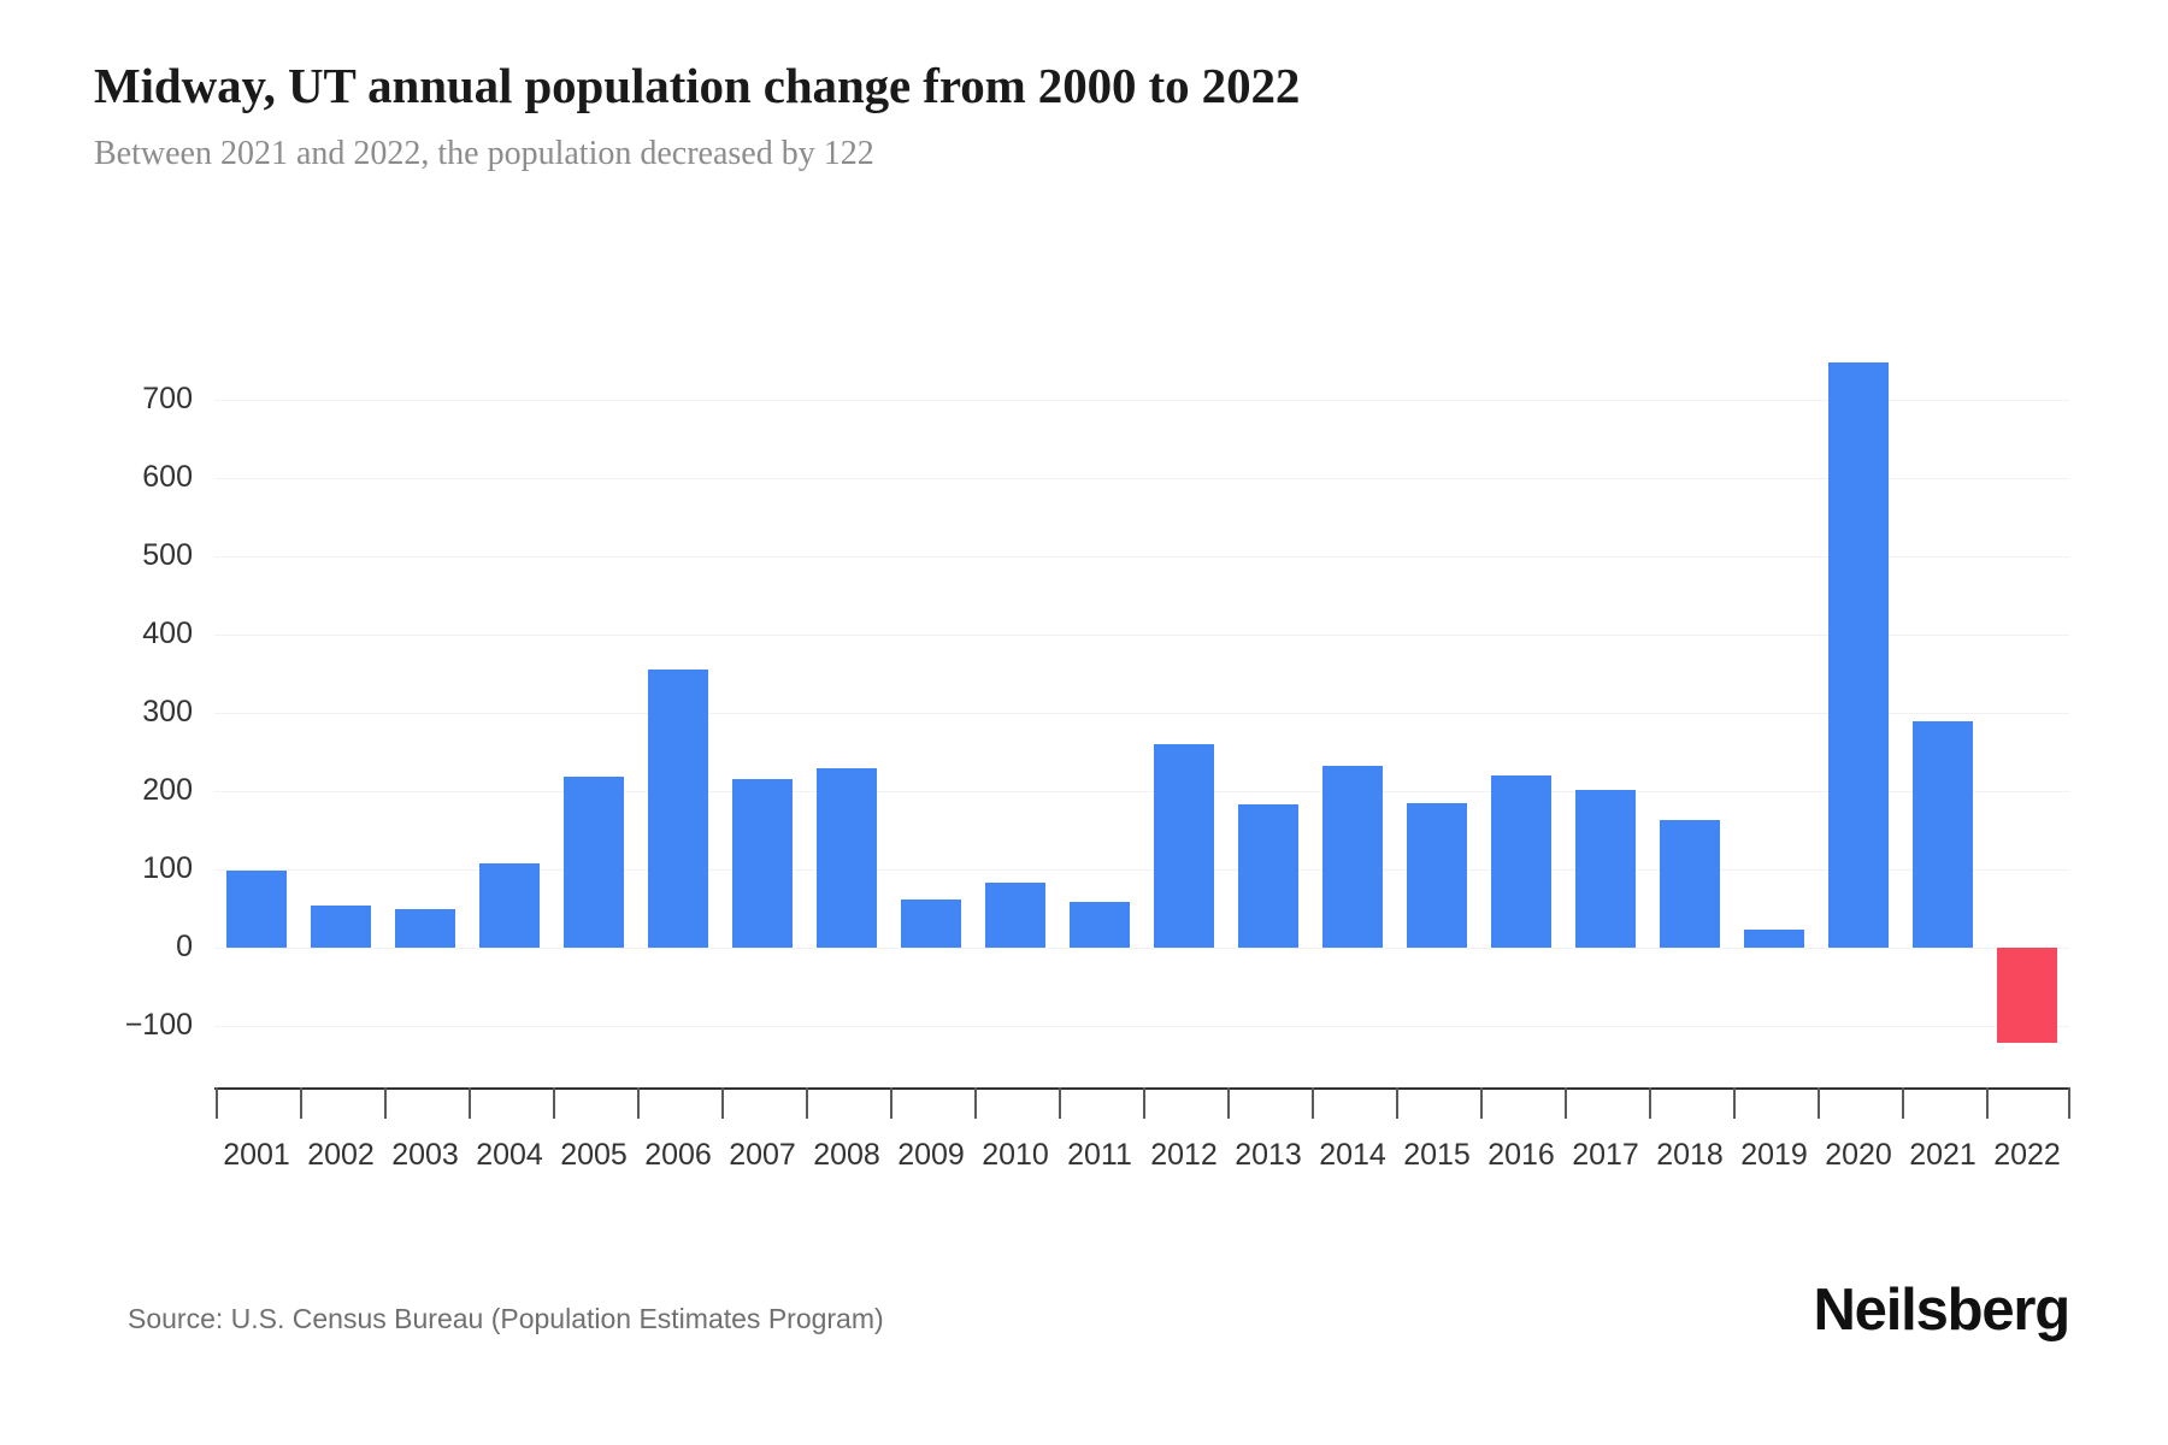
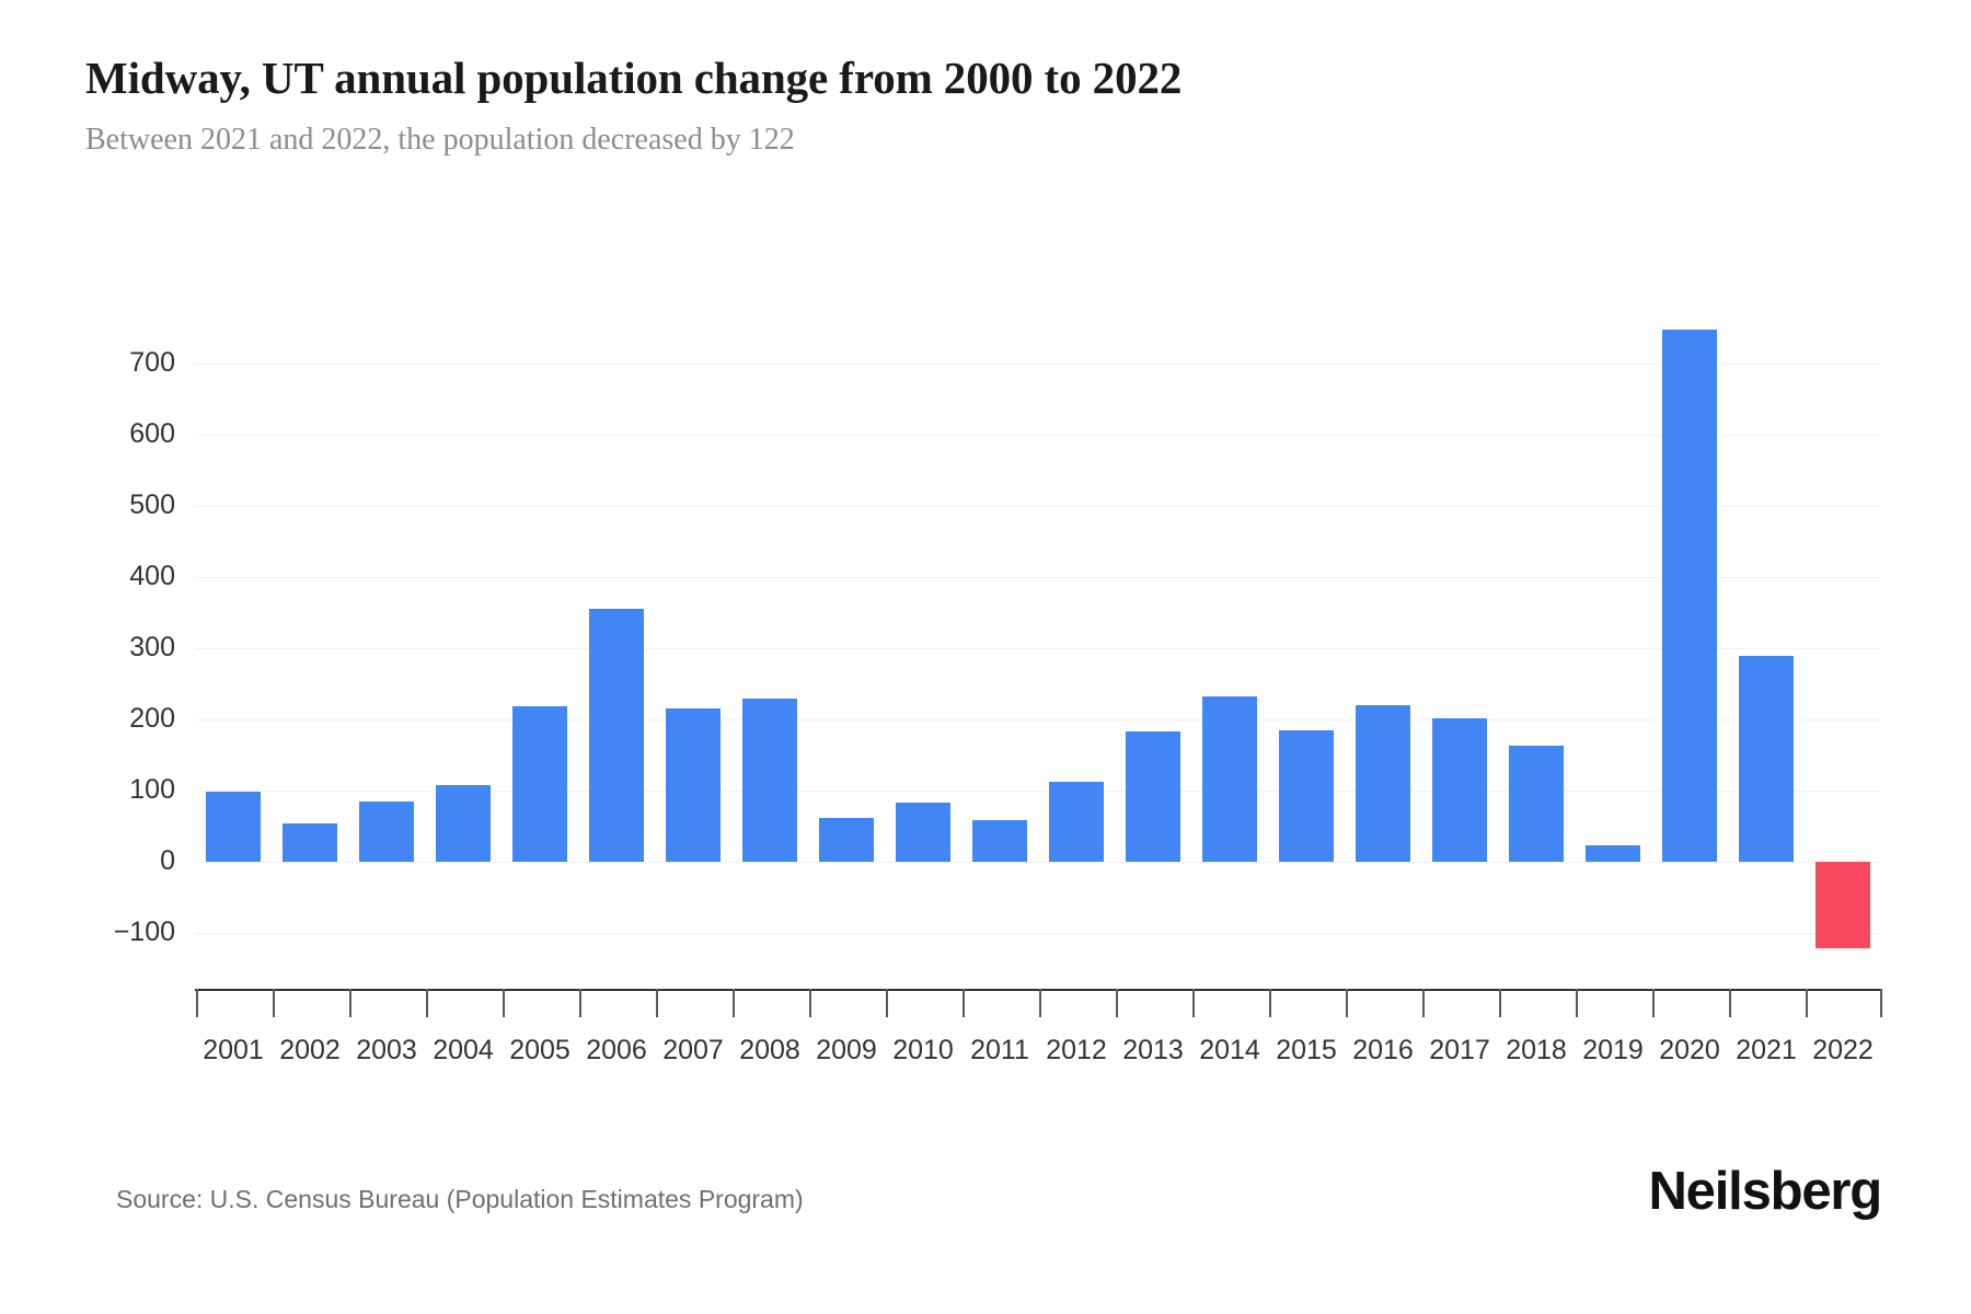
2003: 50 -> 80
2012: 260 -> 110
